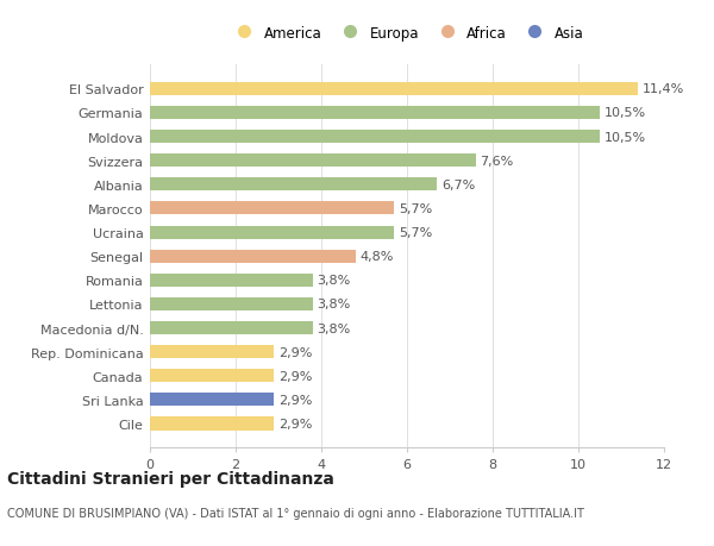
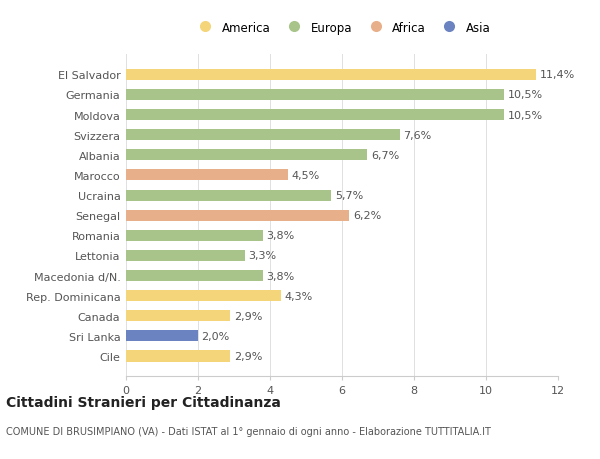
Marocco: 5,7% -> 4,5%
Senegal: 4,8% -> 6,2%
Lettonia: 3,8% -> 3,3%
Rep. Dominicana: 2,9% -> 4,3%
Sri Lanka: 2,9% -> 2,0%
